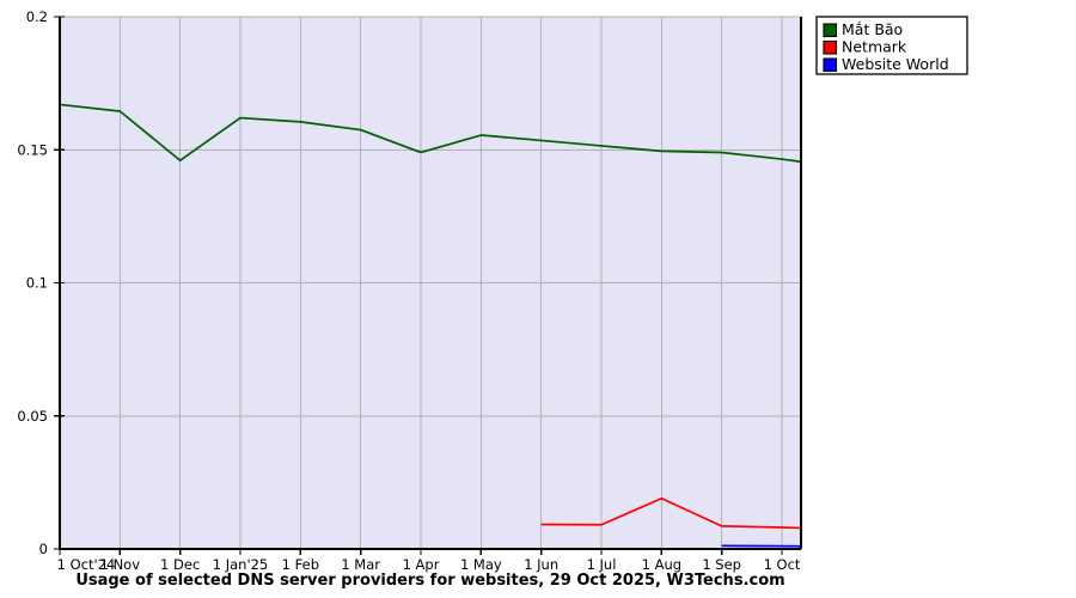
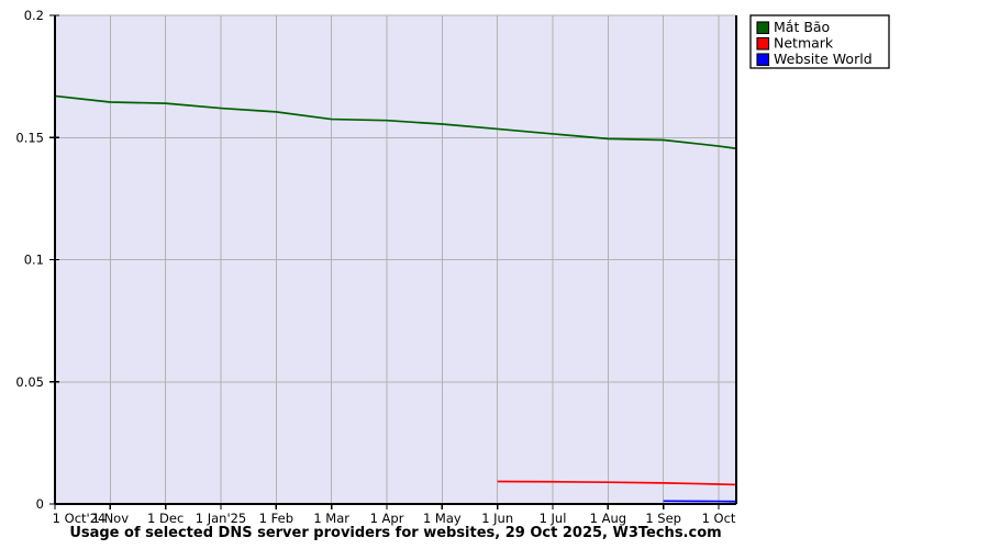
Mắt Bão/1 Dec: 0.146 -> 0.164
Mắt Bão/1 Apr: 0.149 -> 0.157
Netmark/1 Aug: 0.019 -> 0.009
